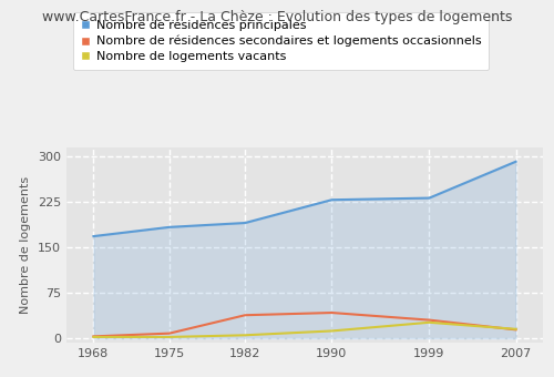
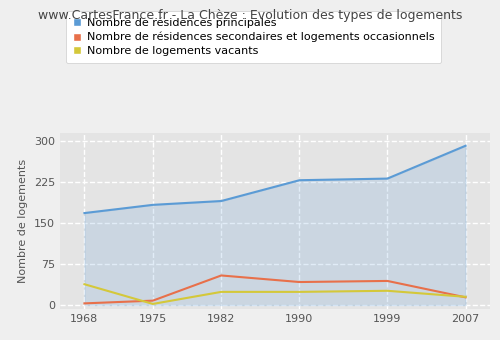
Nombre de logements vacants/1968: 2 -> 38
Nombre de résidences secondaires et logements occasionnels/1982: 38 -> 54
Nombre de logements vacants/1982: 5 -> 24
Nombre de logements vacants/1990: 12 -> 24
Nombre de résidences secondaires et logements occasionnels/1999: 30 -> 44
